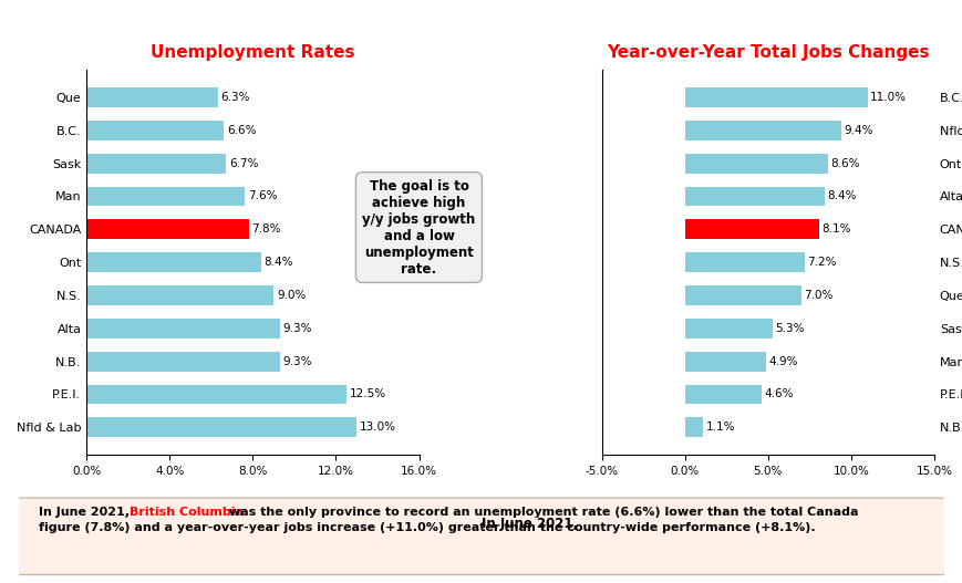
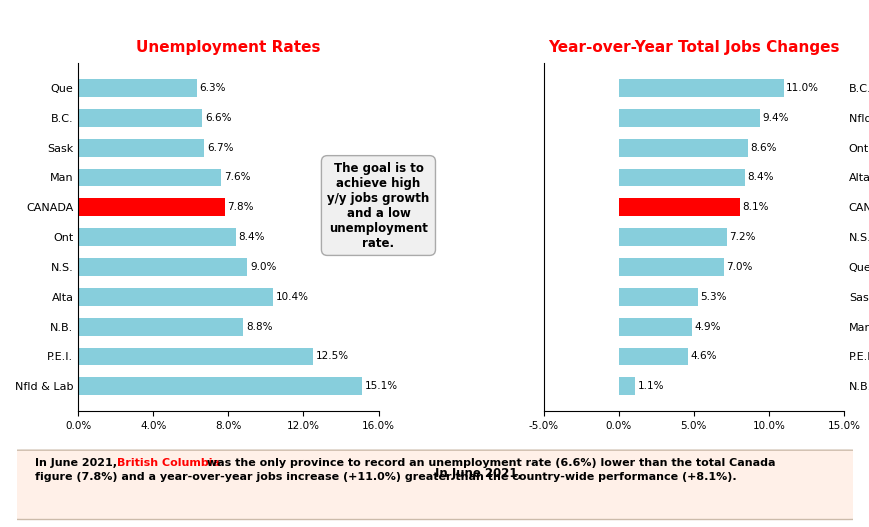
Unemployment Rates/Alta: 9.3% -> 10.4%
Unemployment Rates/N.B.: 9.3% -> 8.8%
Unemployment Rates/Nfld & Lab: 13.0% -> 15.1%
